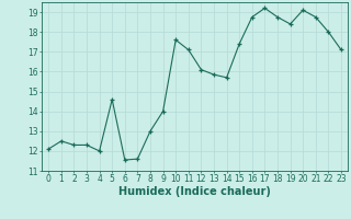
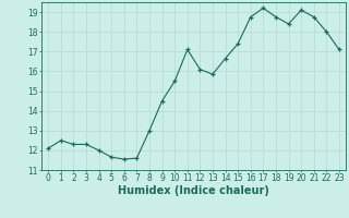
5: 14.6 -> 11.7
9: 14.0 -> 14.5
10: 17.6 -> 15.5
14: 15.7 -> 16.6
